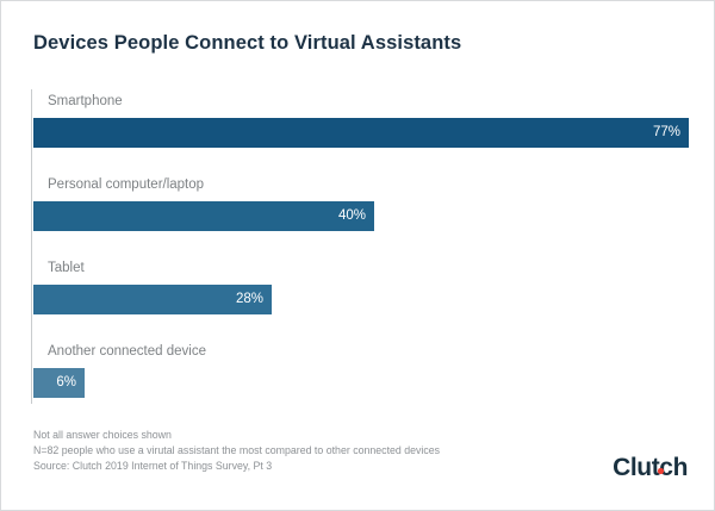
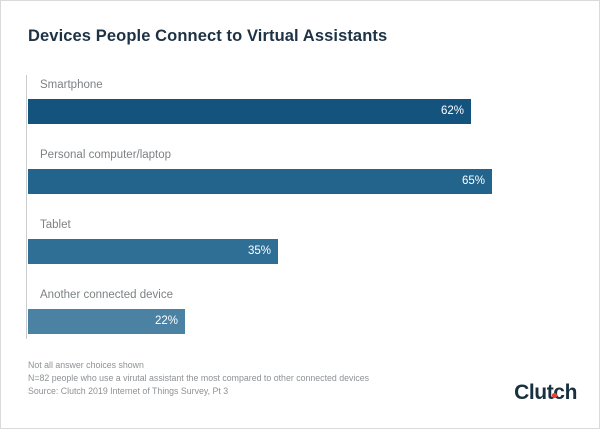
Smartphone: 77% -> 62%
Personal computer/laptop: 40% -> 65%
Tablet: 28% -> 35%
Another connected device: 6% -> 22%
